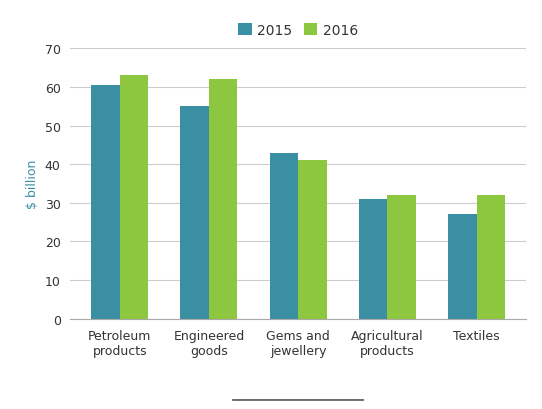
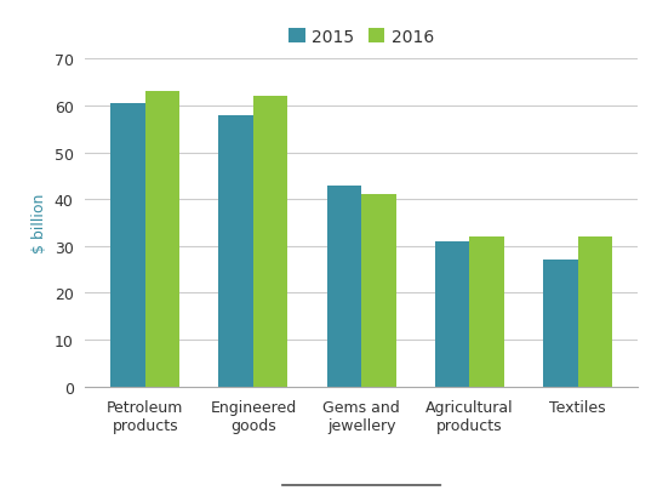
2015/Engineered goods: 55.0 -> 58.0
